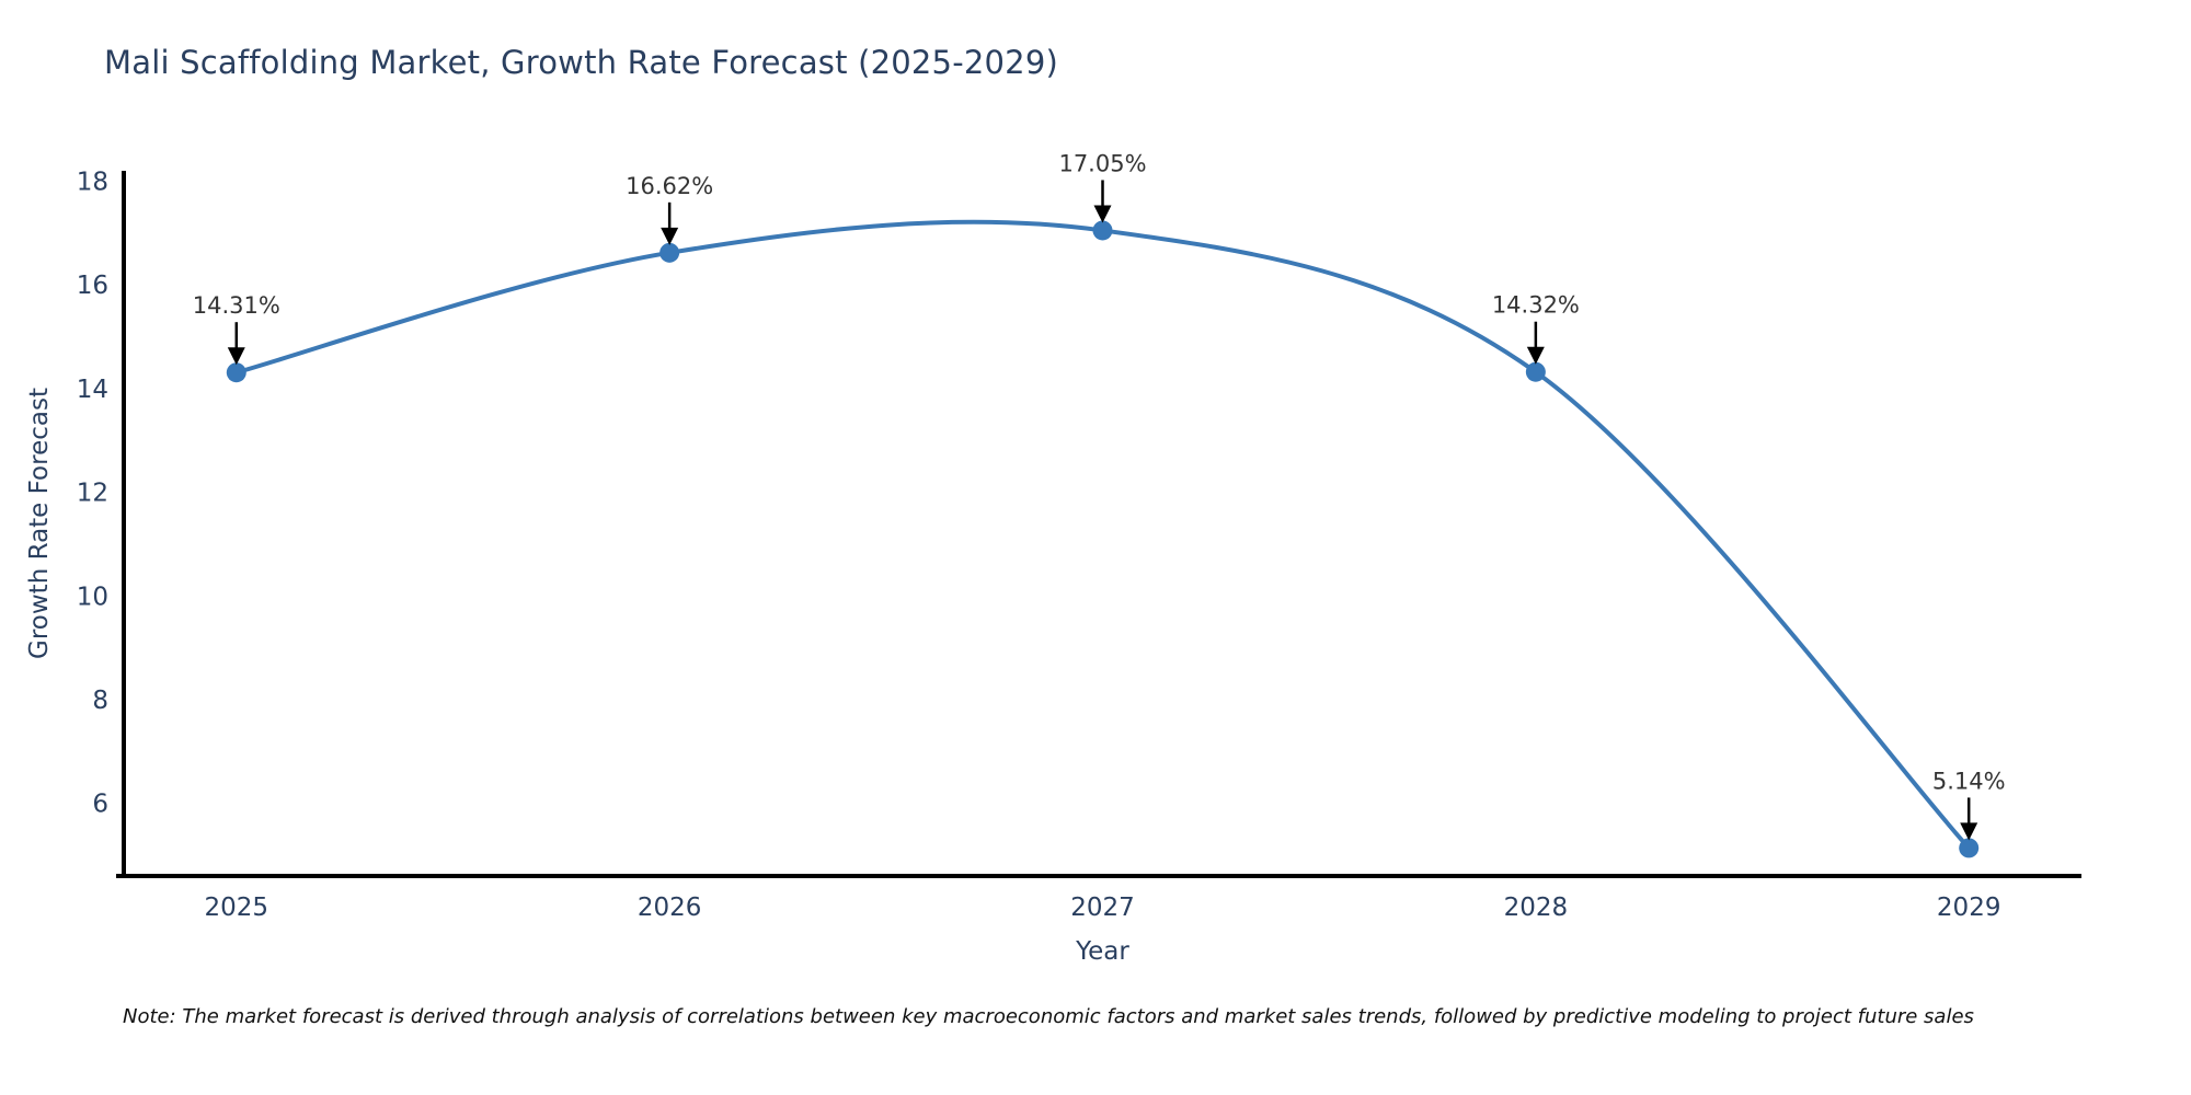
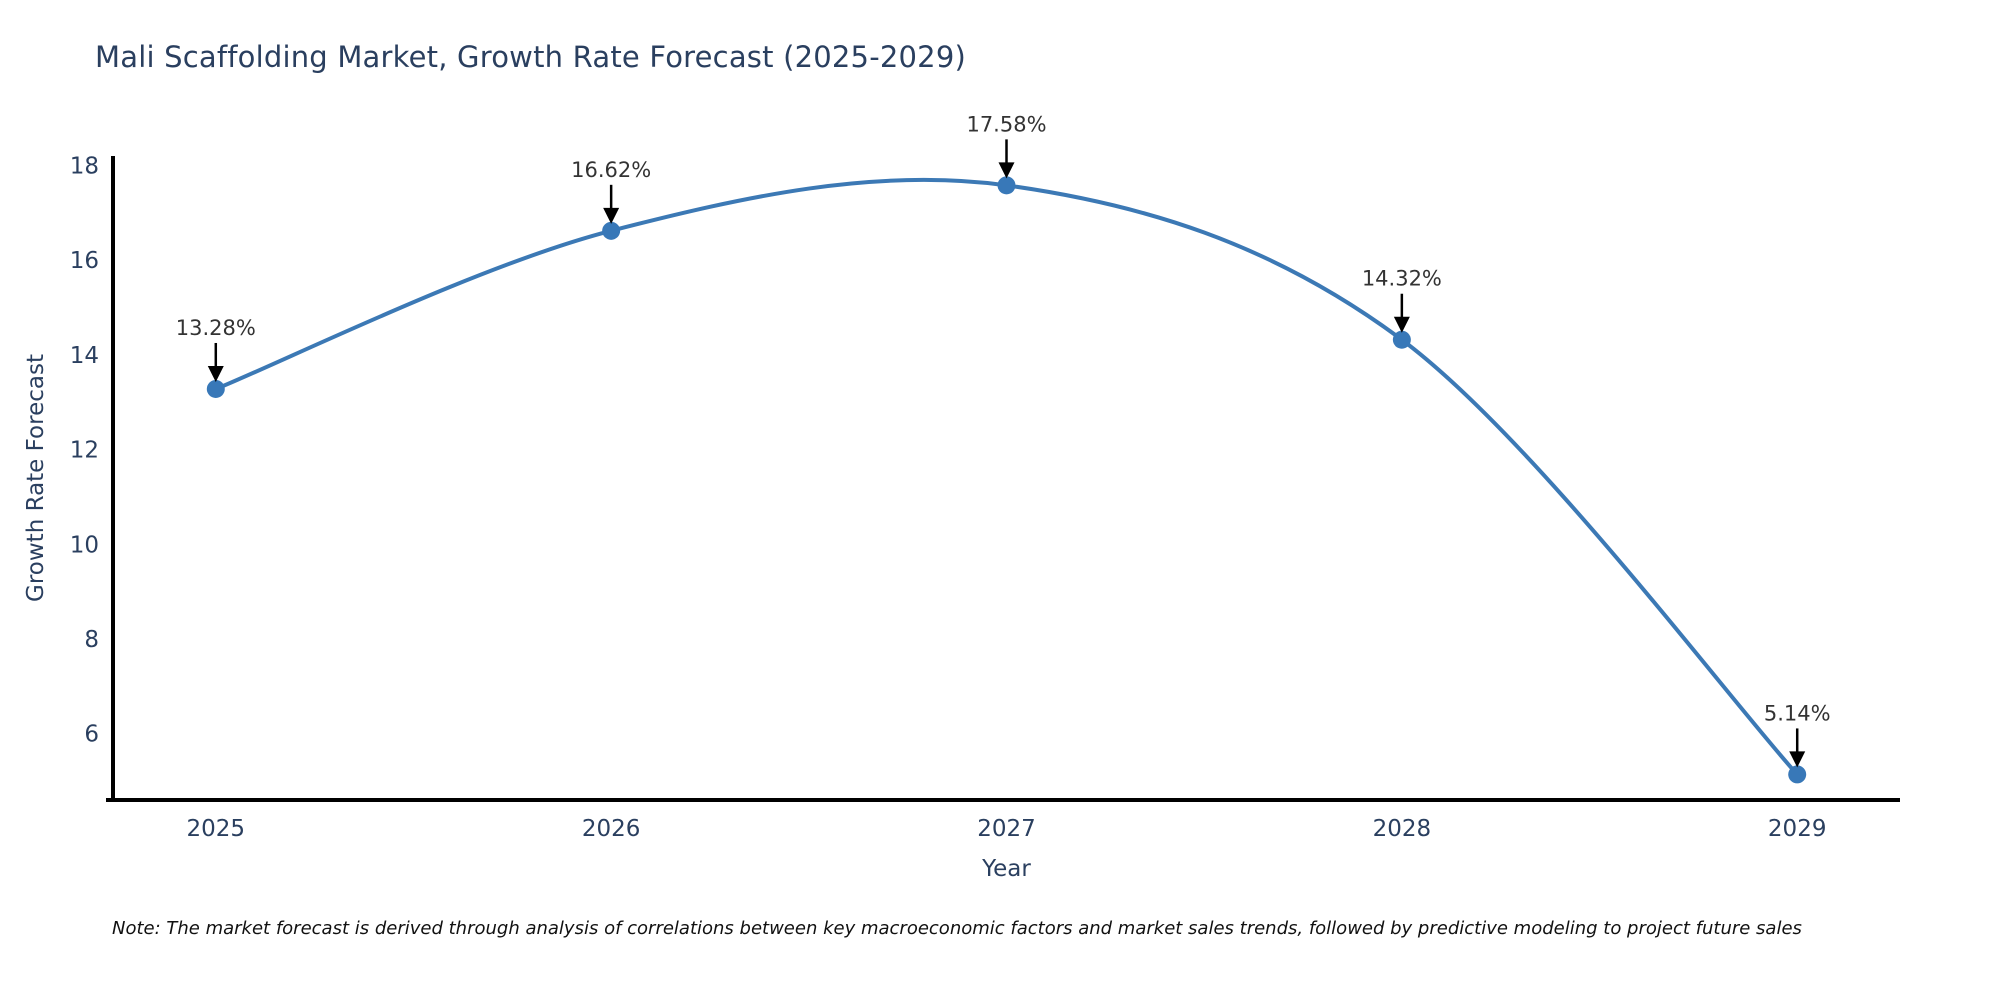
2025: 14.31% -> 13.28%
2027: 17.05% -> 17.58%
